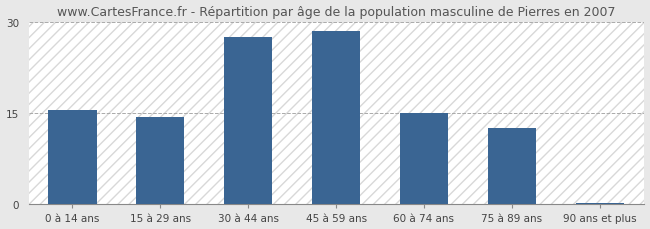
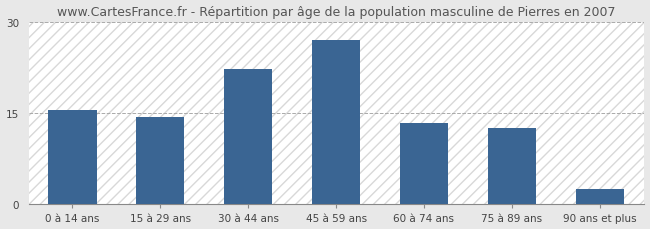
30 à 44 ans: 27.5 -> 22.2
45 à 59 ans: 28.5 -> 27.0
60 à 74 ans: 15.0 -> 13.4
90 ans et plus: 0.3 -> 2.6
